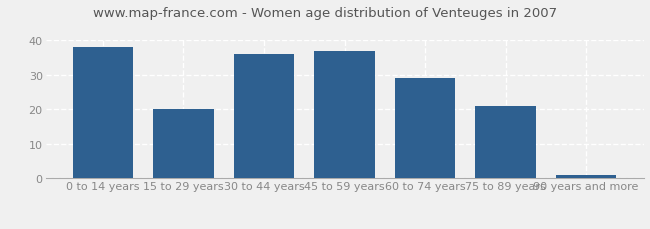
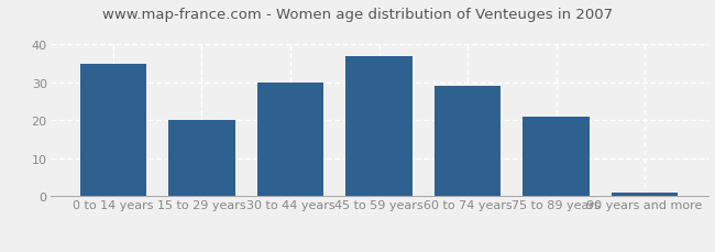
0 to 14 years: 38 -> 35
30 to 44 years: 36 -> 30
